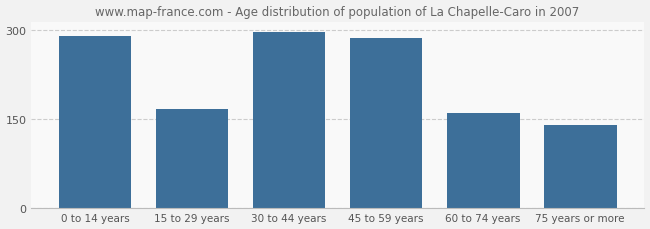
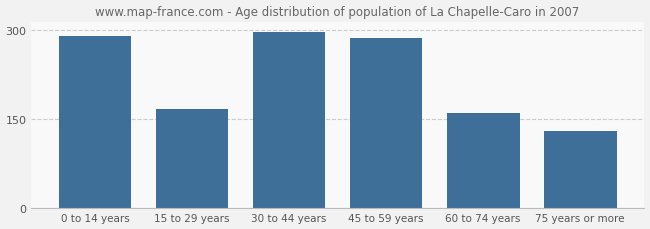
75 years or more: 140 -> 130
